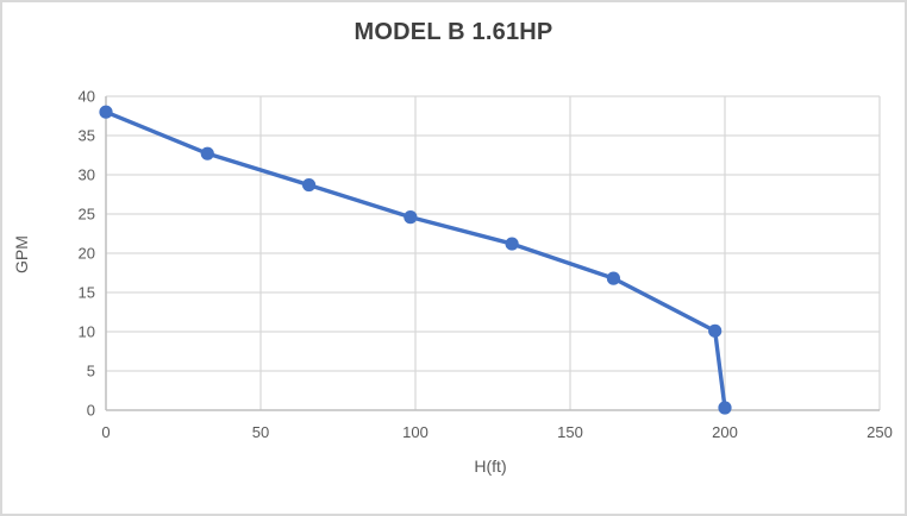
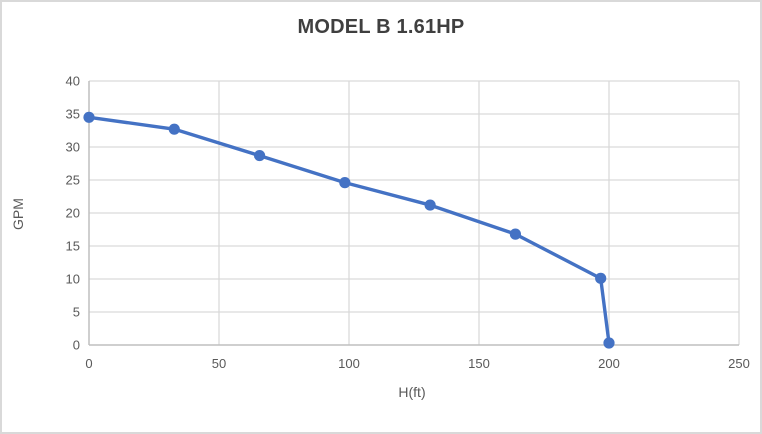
0: 38 -> 34
